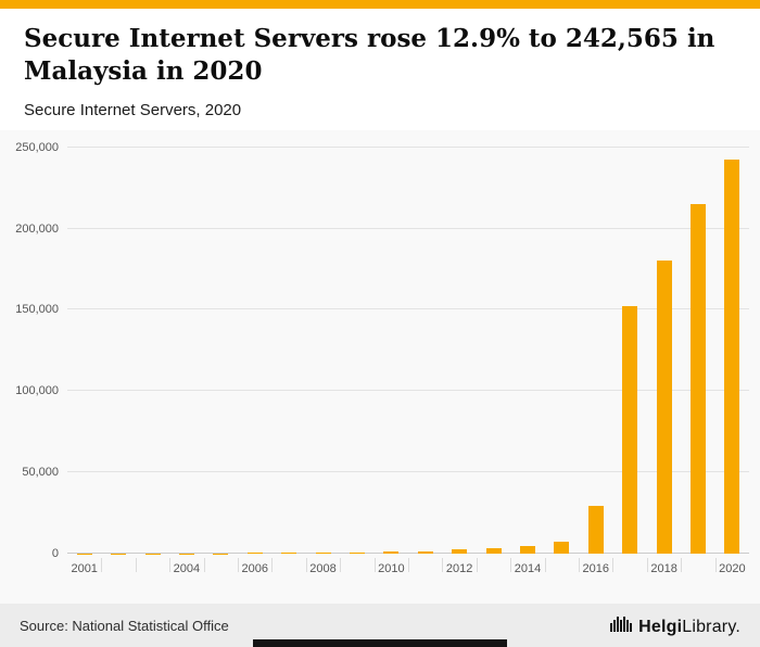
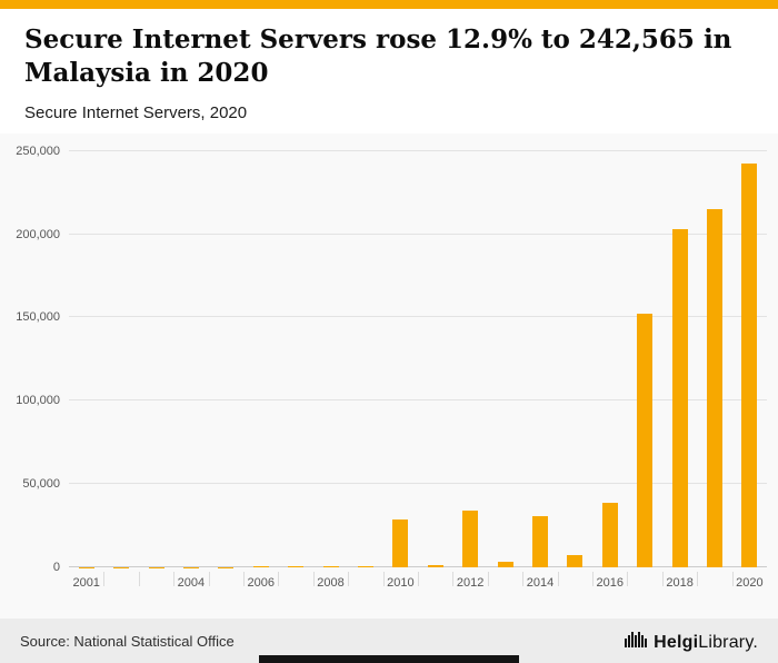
2010: 1000 -> 29000
2012: 2000 -> 34000
2014: 5000 -> 31000
2016: 29000 -> 39000
2018: 180000 -> 203000
